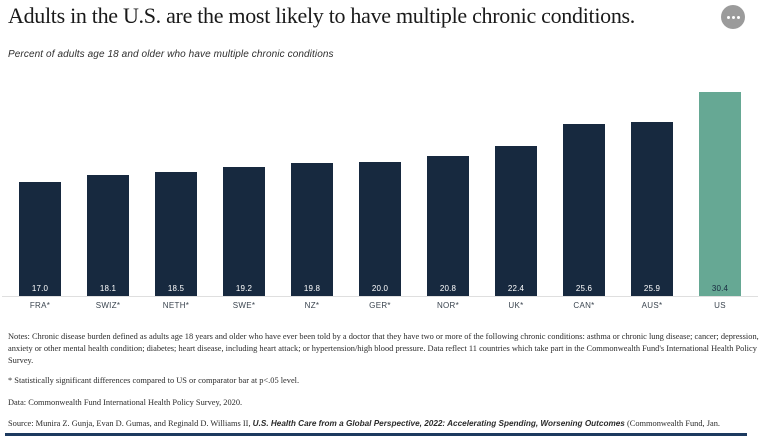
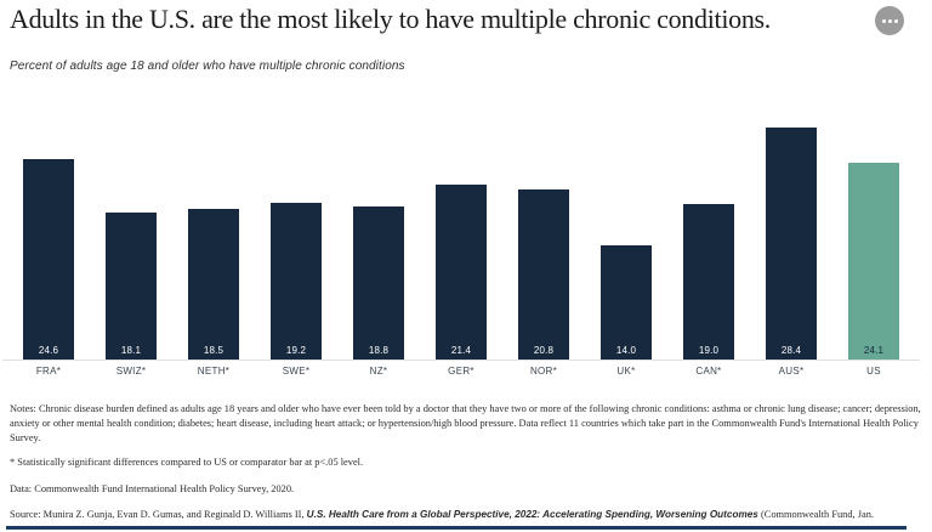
FRA*: 17.0 -> 24.6
NZ*: 19.8 -> 18.8
GER*: 20.0 -> 21.4
UK*: 22.4 -> 14.0
CAN*: 25.6 -> 19.0
AUS*: 25.9 -> 28.4
US: 30.4 -> 24.1
